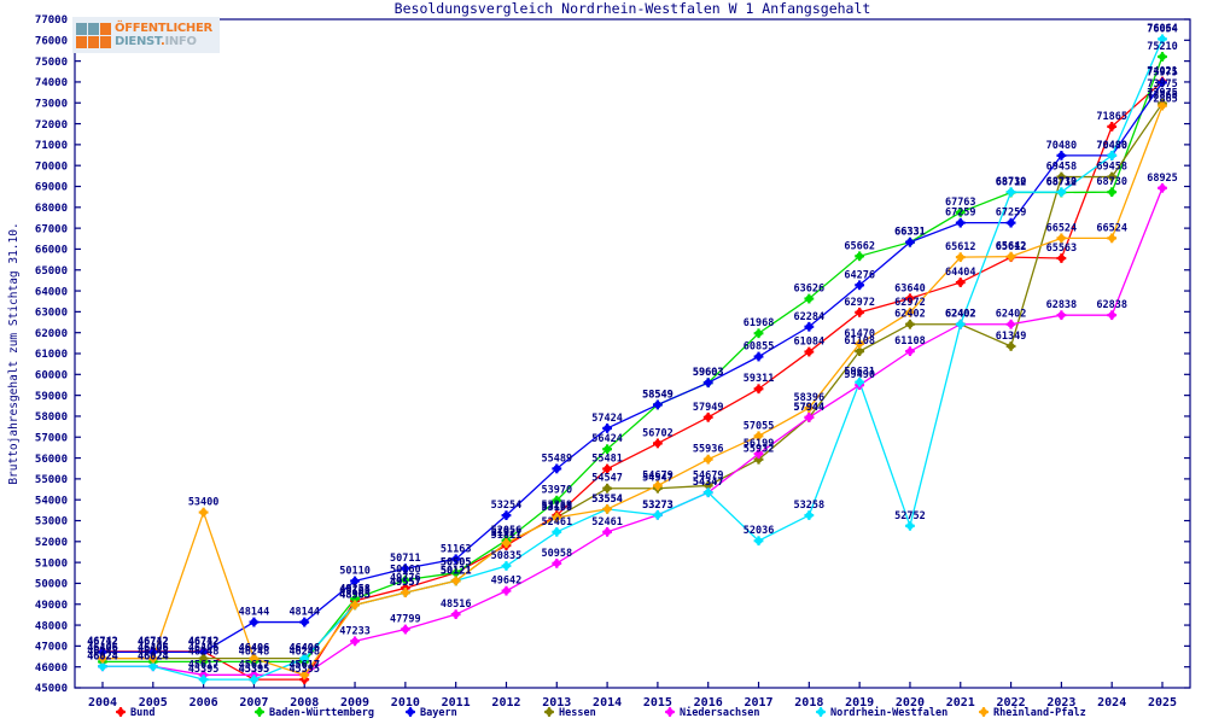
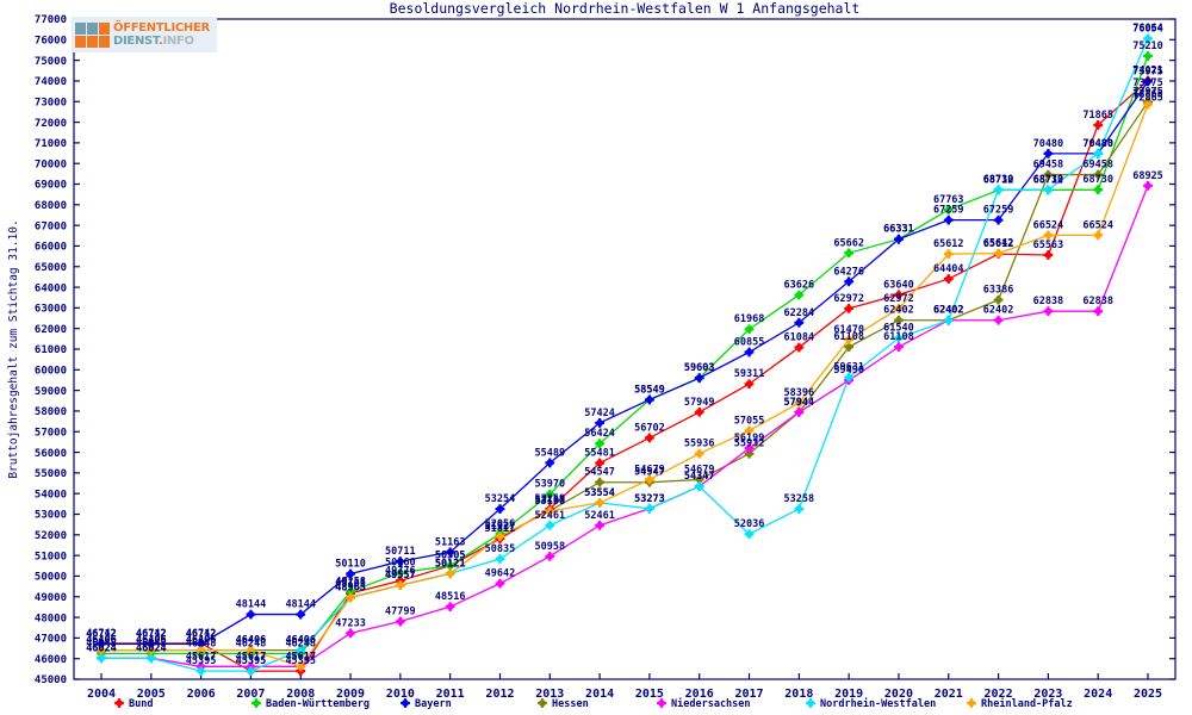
Rheinland-Pfalz/2006: 53400 -> 46406
Nordrhein-Westfalen/2020: 52752 -> 61540
Hessen/2022: 61349 -> 63386
